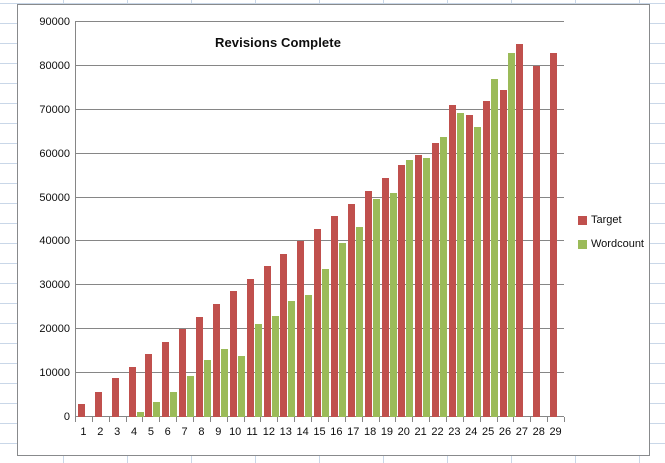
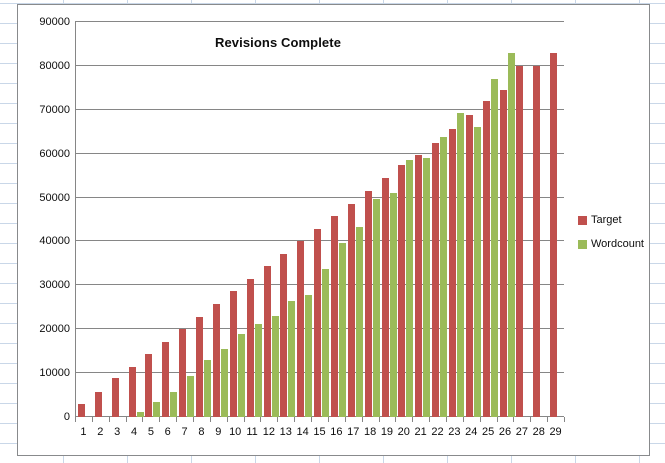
Wordcount/10: 14000 -> 19000
Target/23: 71000 -> 66000
Target/27: 85000 -> 80000
